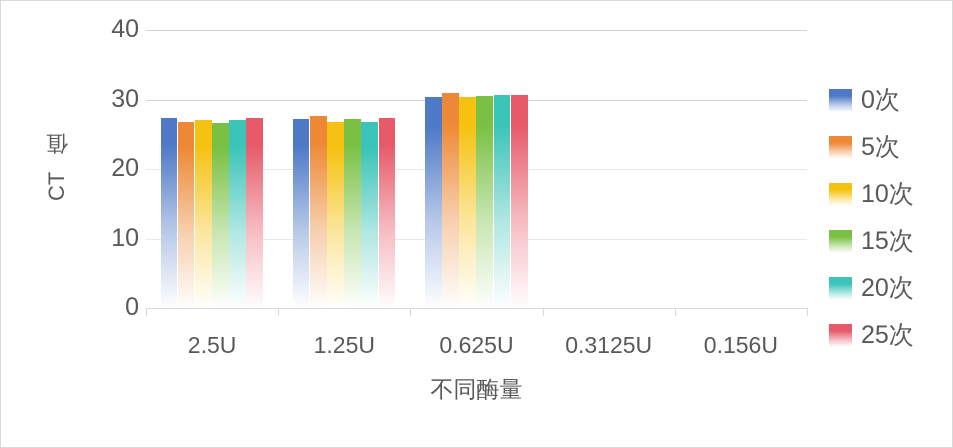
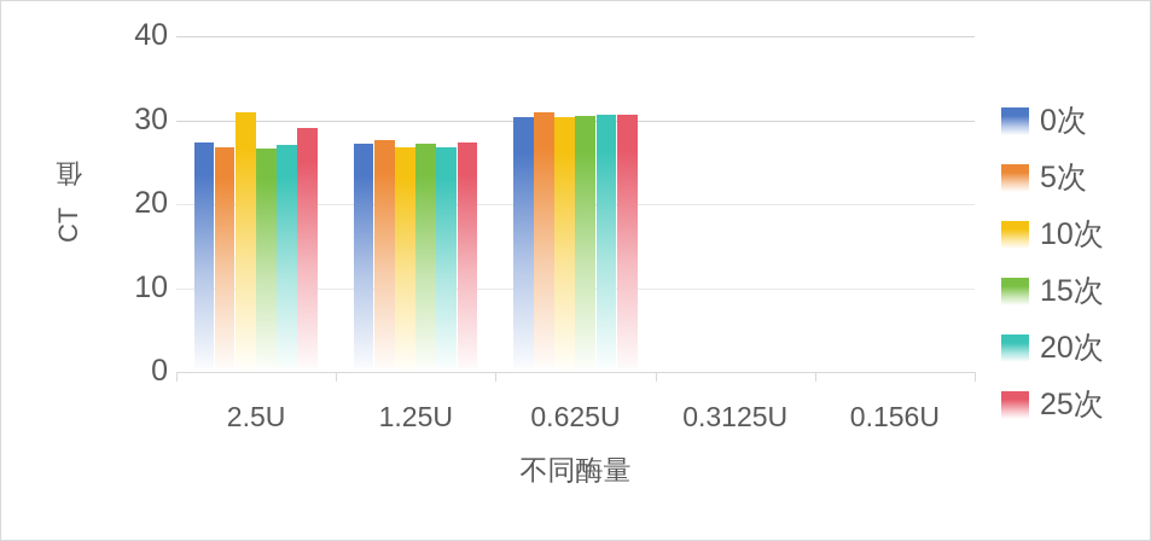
10次/2.5U: 27 -> 31
25次/2.5U: 27 -> 29
